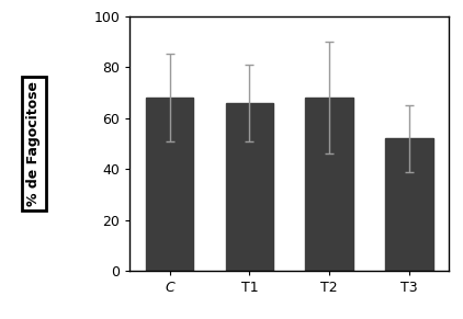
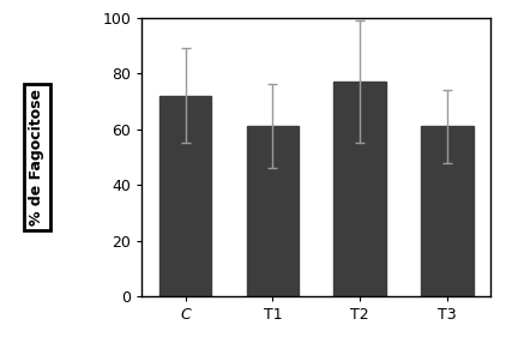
C: 68 -> 72
T1: 66 -> 61
T2: 68 -> 77
T3: 52 -> 61
